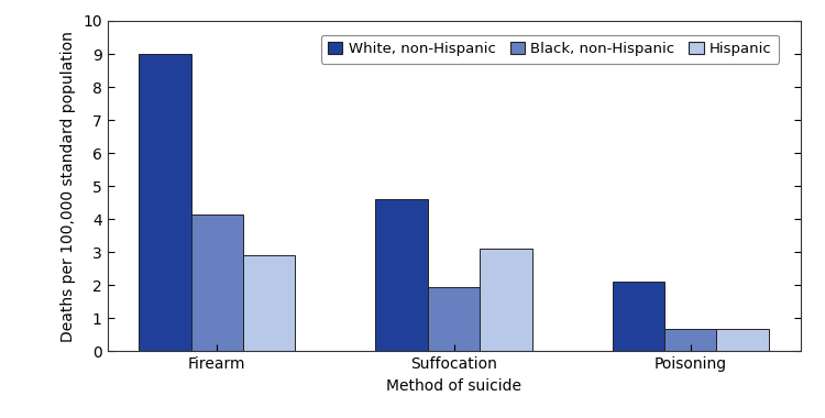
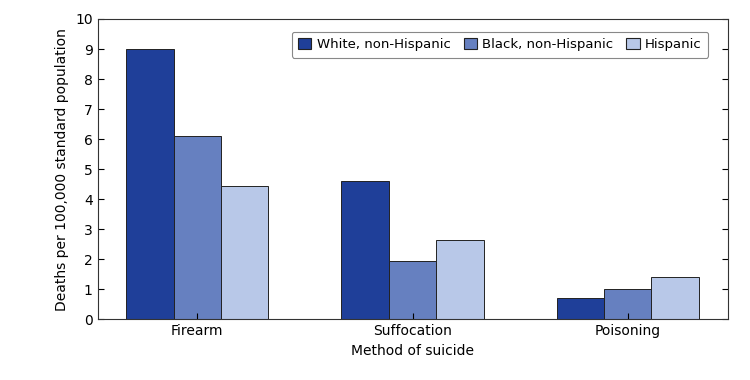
Black, non-Hispanic/Firearm: 4.15 -> 6.10
Hispanic/Firearm: 2.90 -> 4.45
Hispanic/Suffocation: 3.10 -> 2.65
White, non-Hispanic/Poisoning: 2.1 -> 0.7
Black, non-Hispanic/Poisoning: 0.68 -> 1.00
Hispanic/Poisoning: 0.68 -> 1.40
